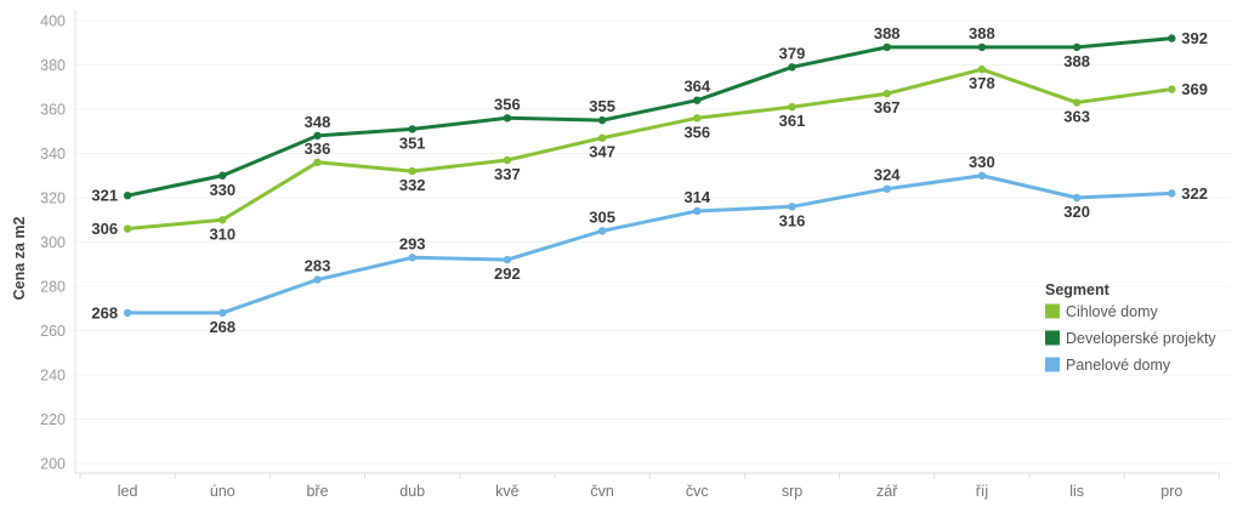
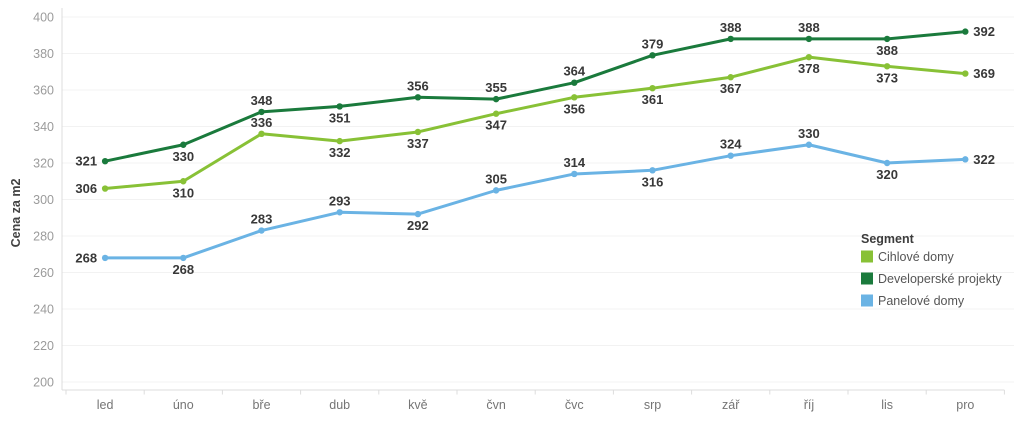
Cihlové domy/lis: 363 -> 373
